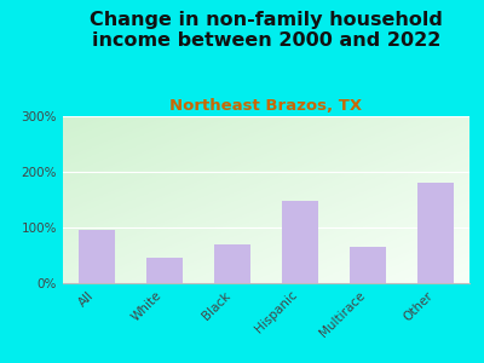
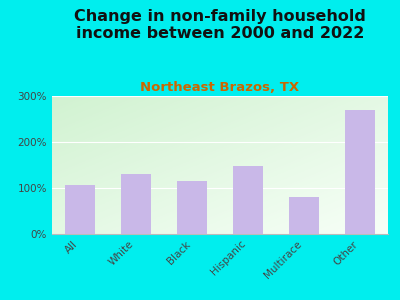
All: 95% -> 107%
White: 45% -> 130%
Black: 70% -> 115%
Multirace: 65% -> 80%
Other: 180% -> 270%
